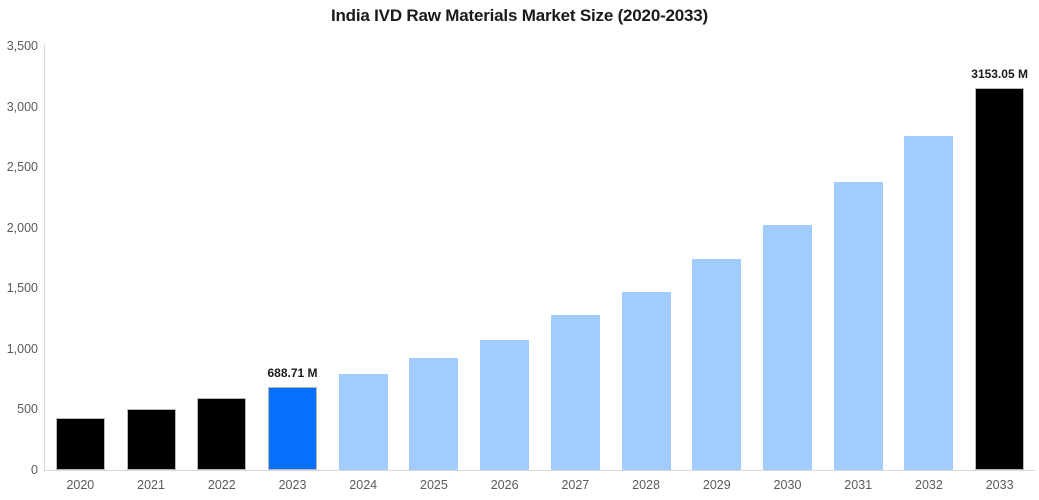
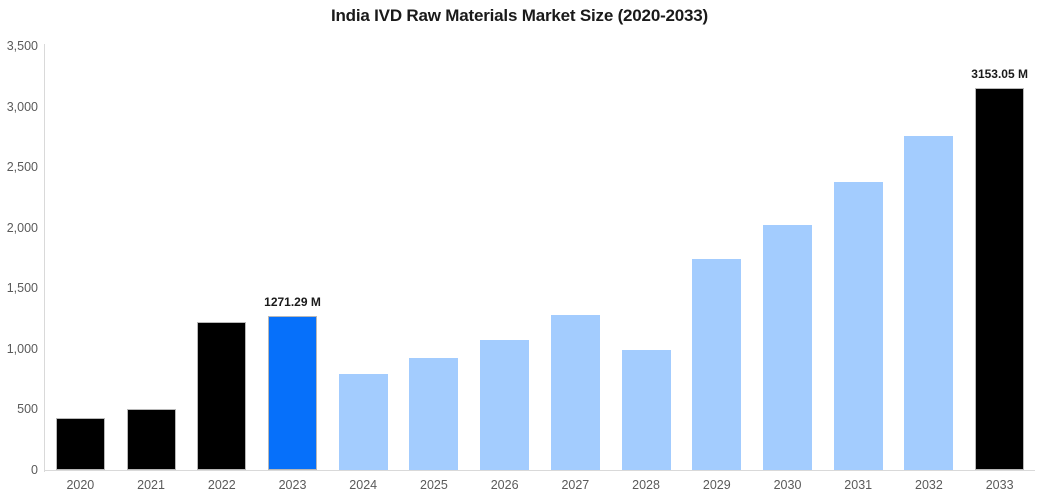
2022: 600 -> 1220
2023: 688.71 -> 1271.29
2028: 1470 -> 990
